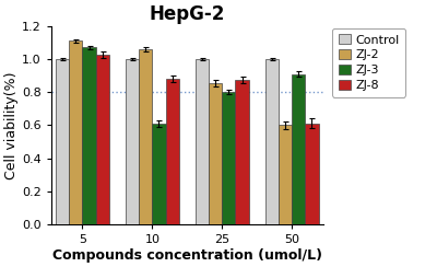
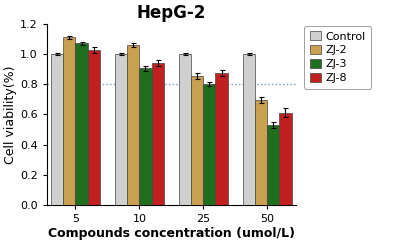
ZJ-3/10: 0.61 -> 0.91
ZJ-8/10: 0.88 -> 0.94
ZJ-2/50: 0.60 -> 0.69
ZJ-3/50: 0.91 -> 0.53
